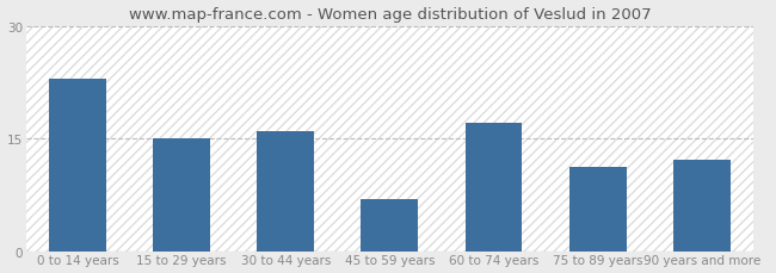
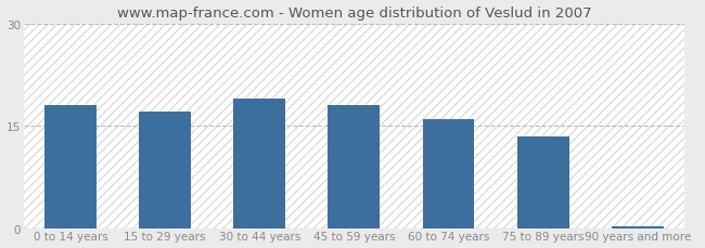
0 to 14 years: 23.0 -> 18.0
15 to 29 years: 15.0 -> 17.0
30 to 44 years: 16.0 -> 19.0
45 to 59 years: 7.0 -> 18.0
60 to 74 years: 17.0 -> 16.0
75 to 89 years: 11.2 -> 13.5
90 years and more: 12.2 -> 0.3
